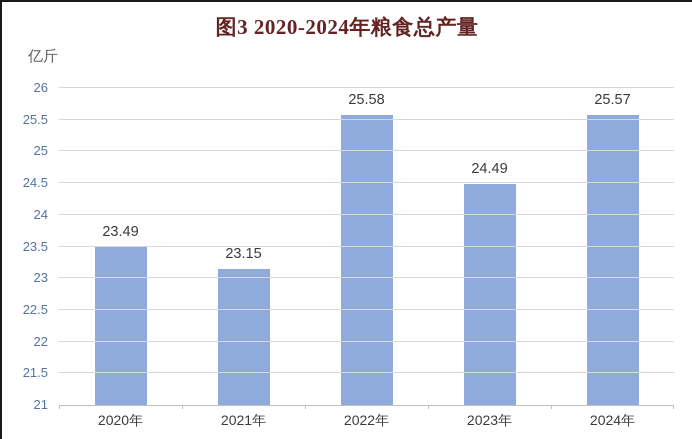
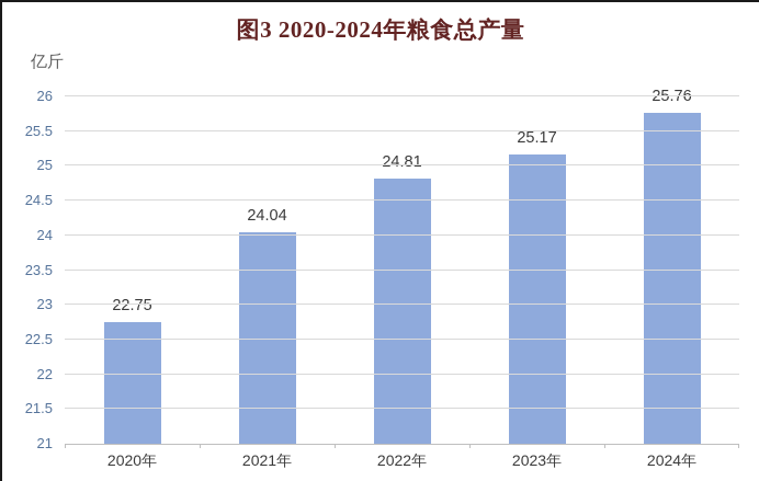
2020年: 23.49 -> 22.75
2021年: 23.15 -> 24.04
2022年: 25.58 -> 24.81
2023年: 24.49 -> 25.17
2024年: 25.57 -> 25.76
